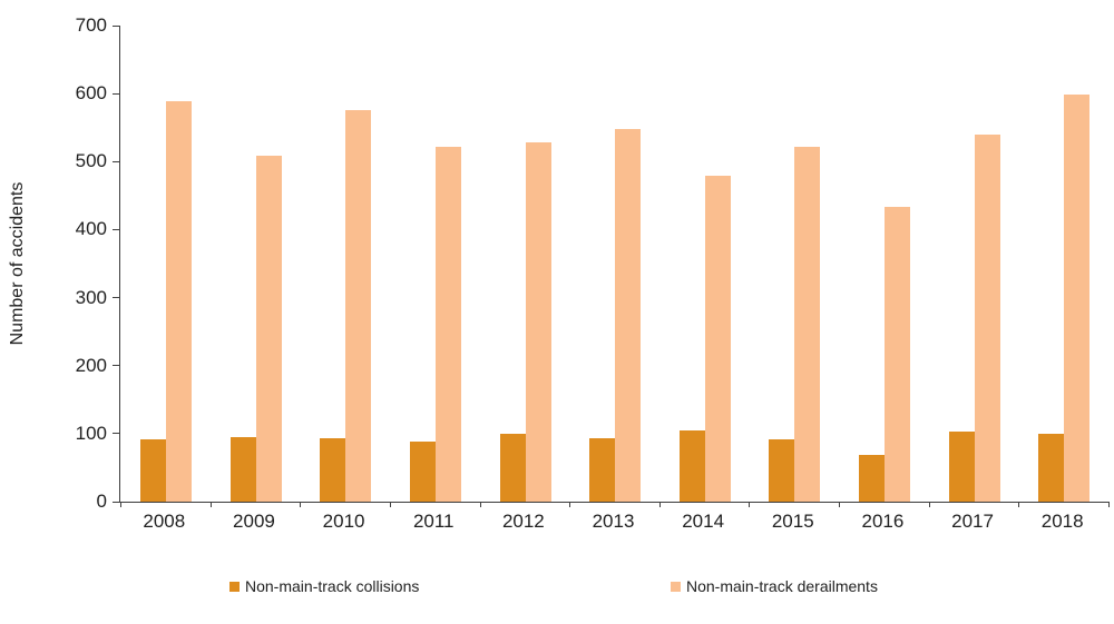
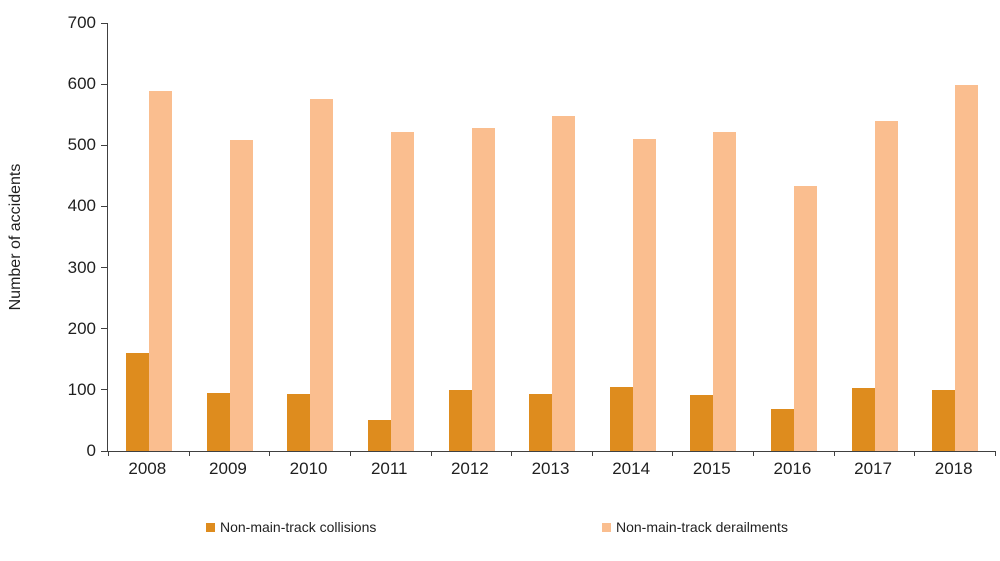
Non-main-track collisions/2008: 90 -> 160
Non-main-track collisions/2011: 90 -> 50
Non-main-track derailments/2014: 480 -> 510
